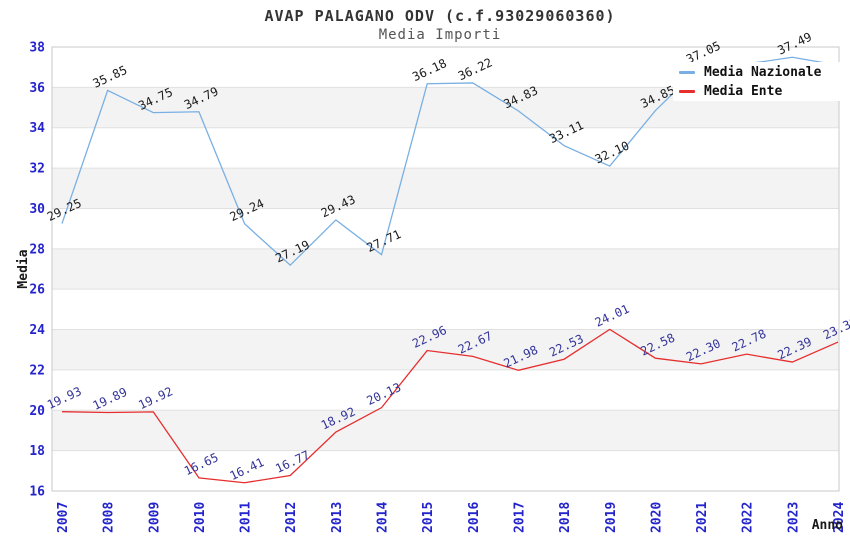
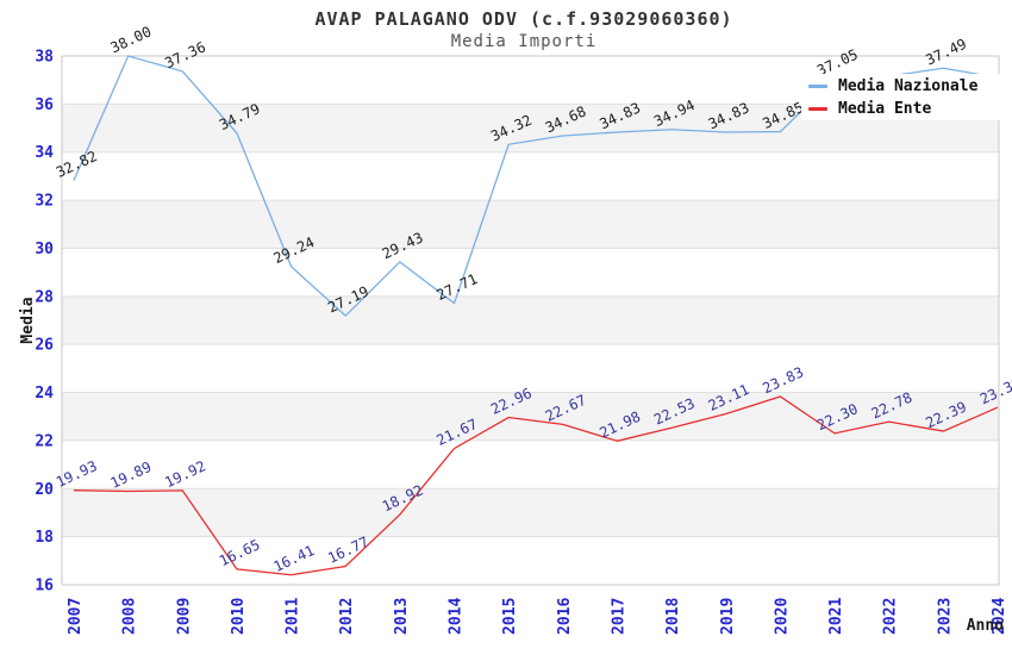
Media Nazionale/2007: 29.25 -> 32.82
Media Nazionale/2008: 35.85 -> 38.00
Media Nazionale/2009: 34.75 -> 37.36
Media Ente/2014: 20.13 -> 21.67
Media Nazionale/2015: 36.18 -> 34.32
Media Nazionale/2016: 36.22 -> 34.68
Media Nazionale/2018: 33.11 -> 34.94
Media Nazionale/2019: 32.10 -> 34.83
Media Ente/2019: 24.01 -> 23.11
Media Ente/2020: 22.58 -> 23.83
